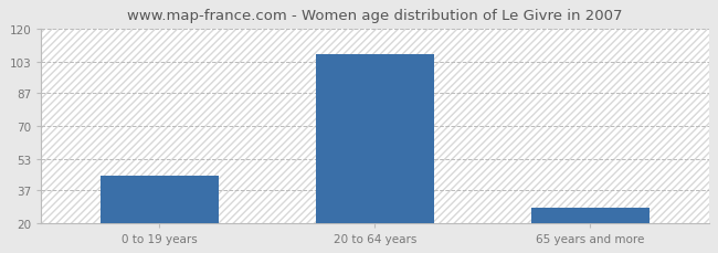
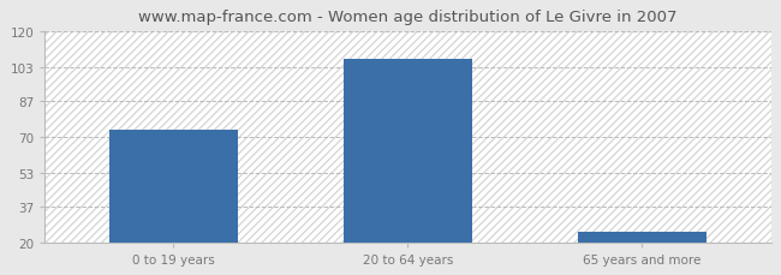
0 to 19 years: 44 -> 73
65 years and more: 28 -> 25
